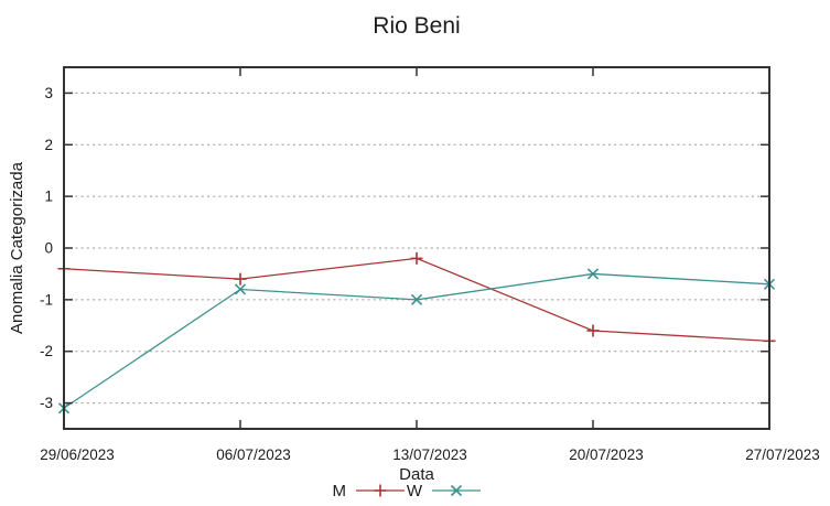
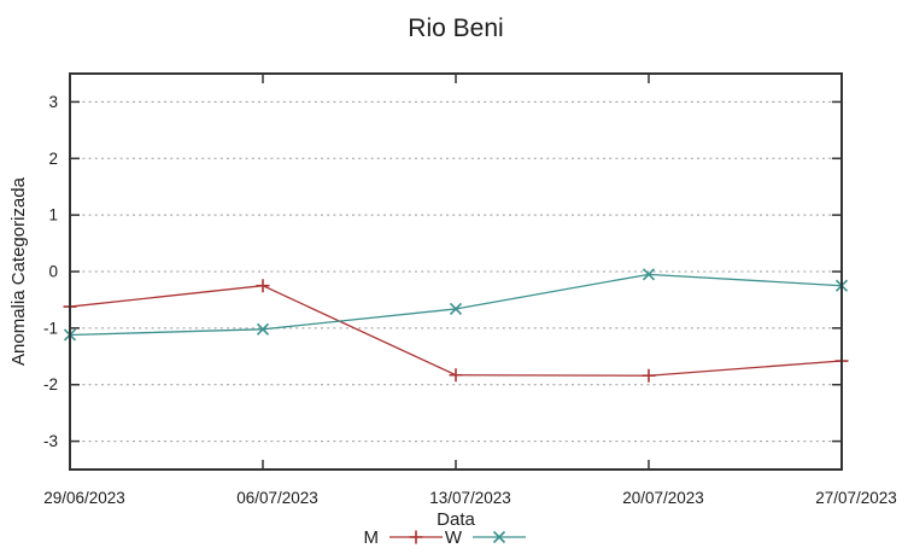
M/29/06/2023: -0.4 -> -0.6
W/29/06/2023: -3.1 -> -1.1
M/06/07/2023: -0.6 -> -0.2
W/06/07/2023: -0.8 -> -1.0
M/13/07/2023: -0.2 -> -1.8
W/13/07/2023: -1.0 -> -0.7
M/20/07/2023: -1.6 -> -1.8
W/20/07/2023: -0.5 -> -0.1
M/27/07/2023: -1.8 -> -1.6
W/27/07/2023: -0.7 -> -0.2
